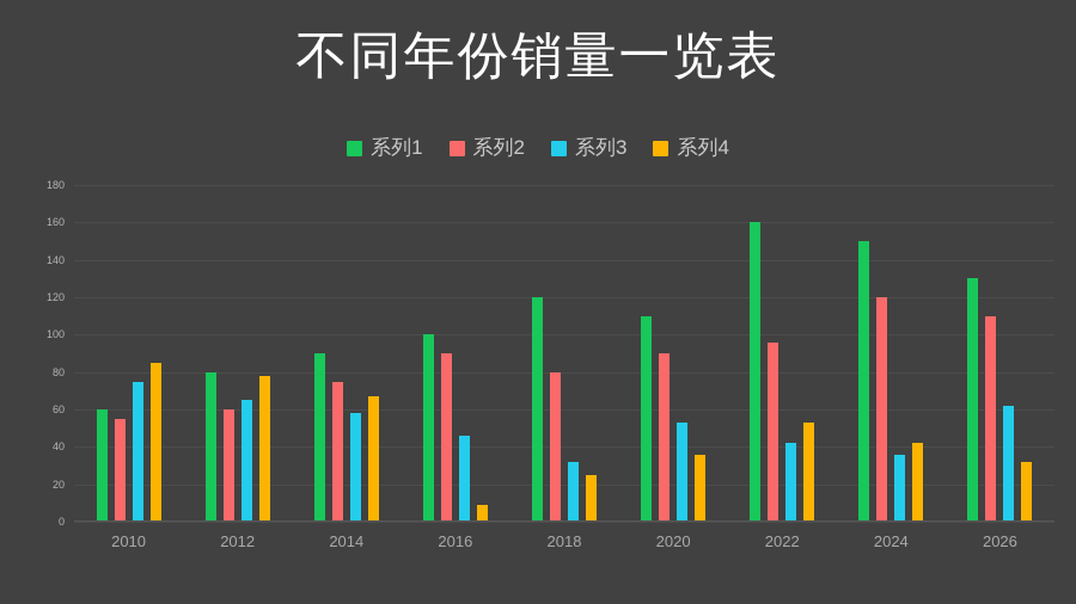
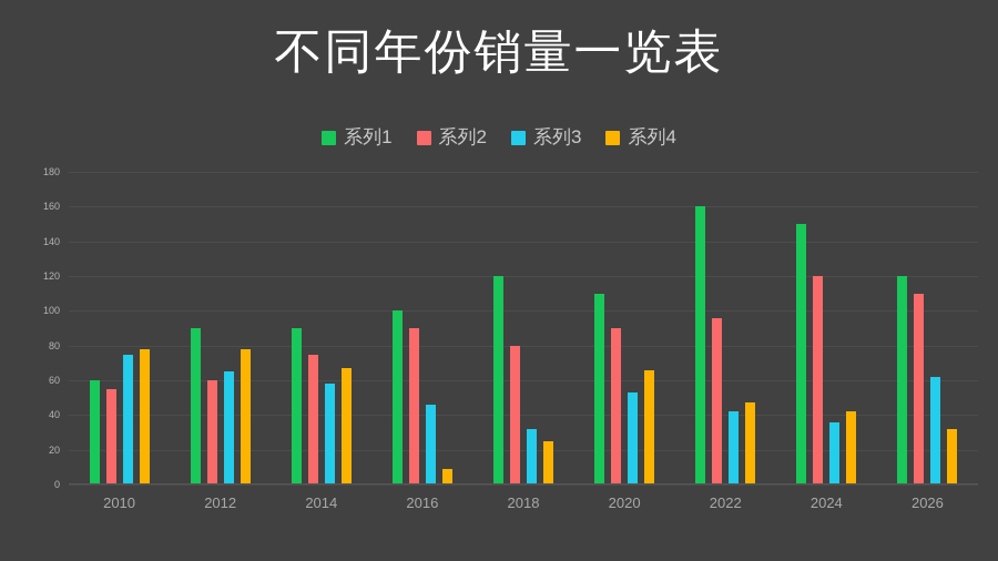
系列4/2010: 85 -> 78
系列1/2012: 80 -> 90
系列4/2020: 36 -> 66
系列4/2022: 53 -> 47
系列1/2026: 130 -> 120
